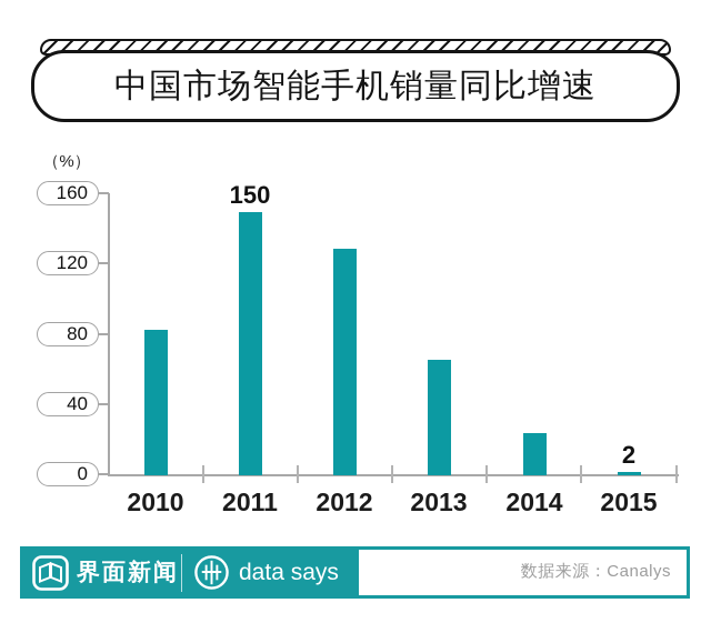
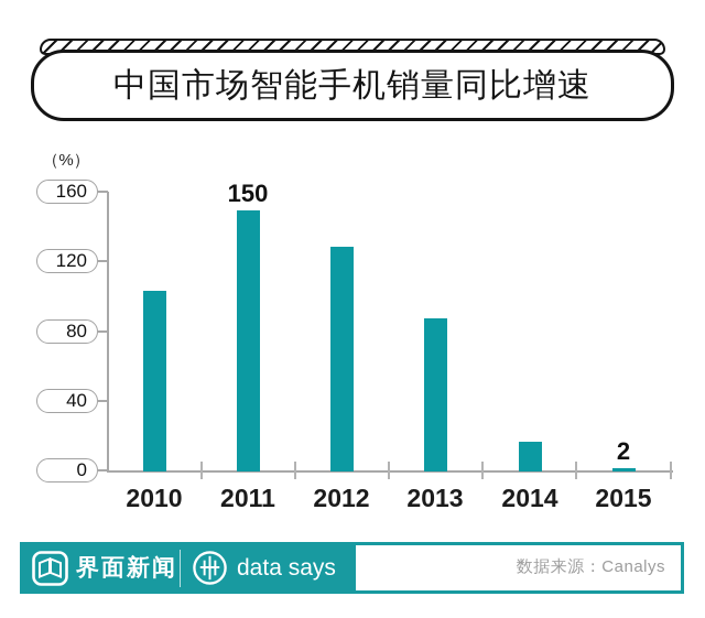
2010: 83 -> 104
2013: 66 -> 88
2014: 24 -> 17
